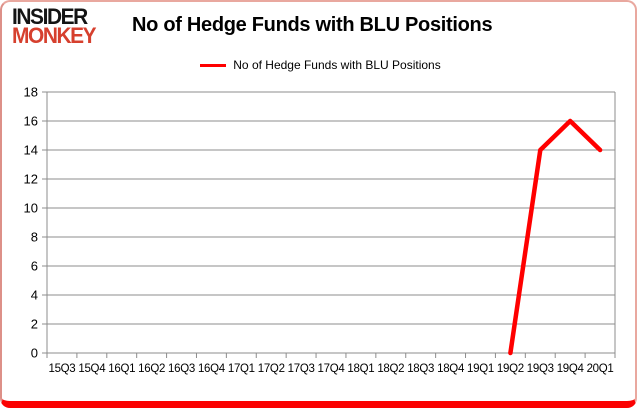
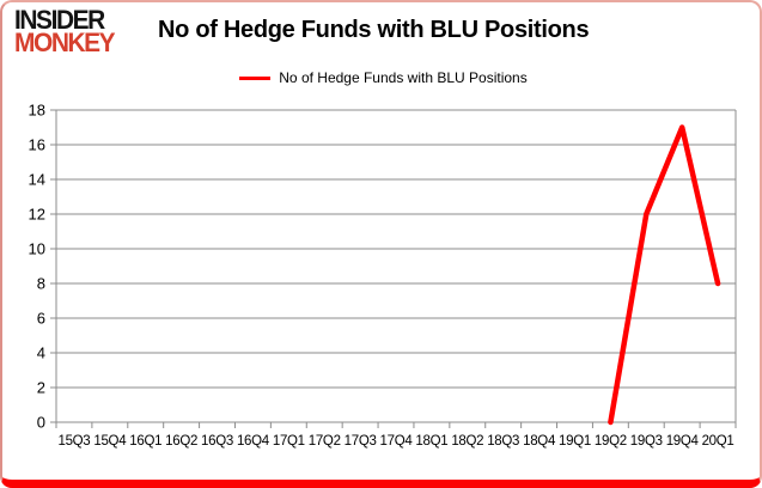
19Q3: 14 -> 12
19Q4: 16 -> 17
20Q1: 14 -> 8
